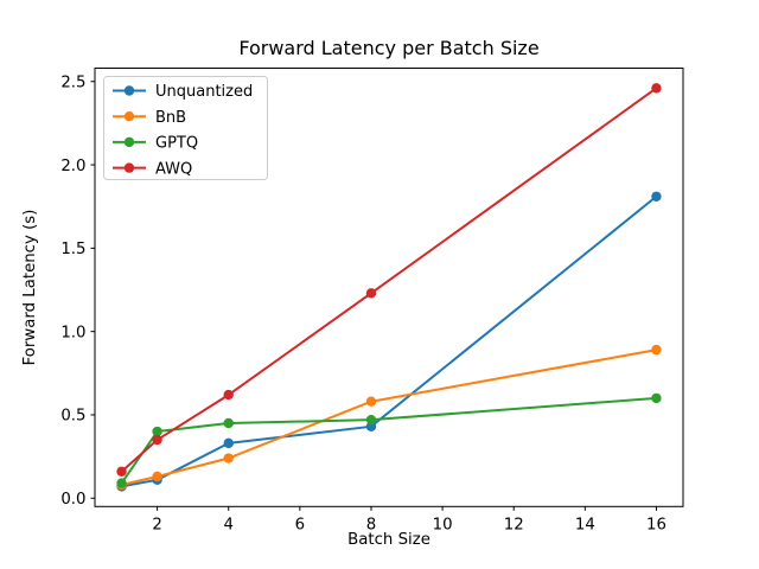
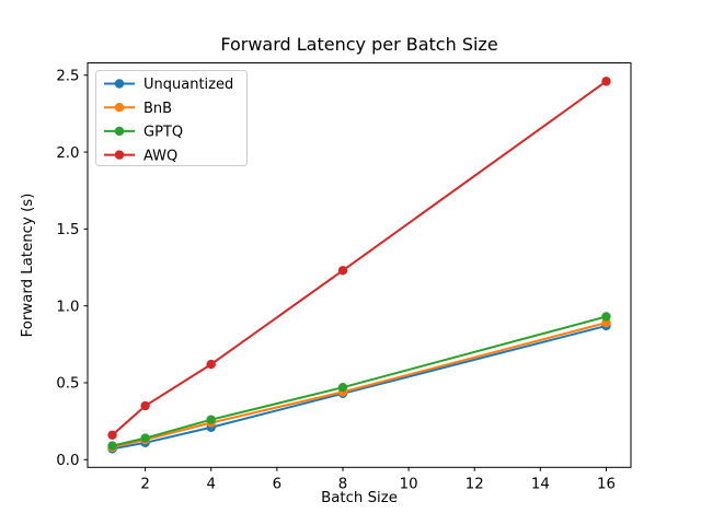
GPTQ/2: 0.40 -> 0.14
Unquantized/4: 0.33 -> 0.21
GPTQ/4: 0.45 -> 0.26
BnB/8: 0.58 -> 0.44
Unquantized/16: 1.81 -> 0.87
GPTQ/16: 0.60 -> 0.93
